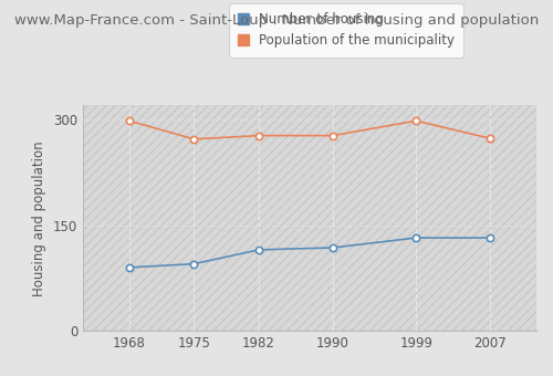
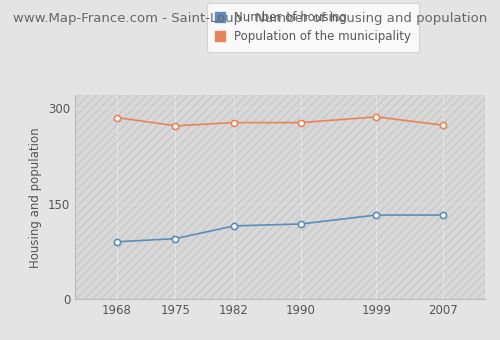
Population of the municipality/1968: 298 -> 285
Population of the municipality/1999: 298 -> 286
